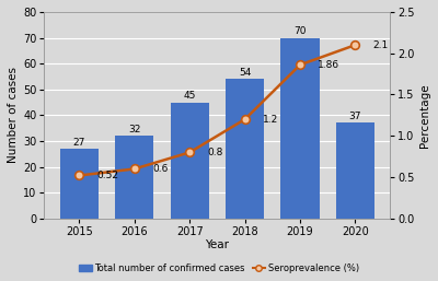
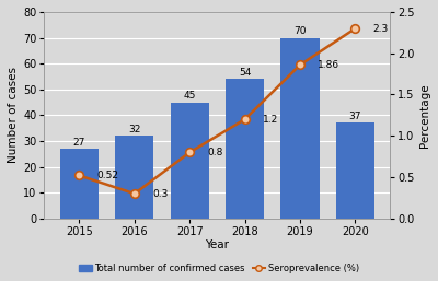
Seroprevalence (%)/2016: 0.6 -> 0.3
Seroprevalence (%)/2020: 2.1 -> 2.3
